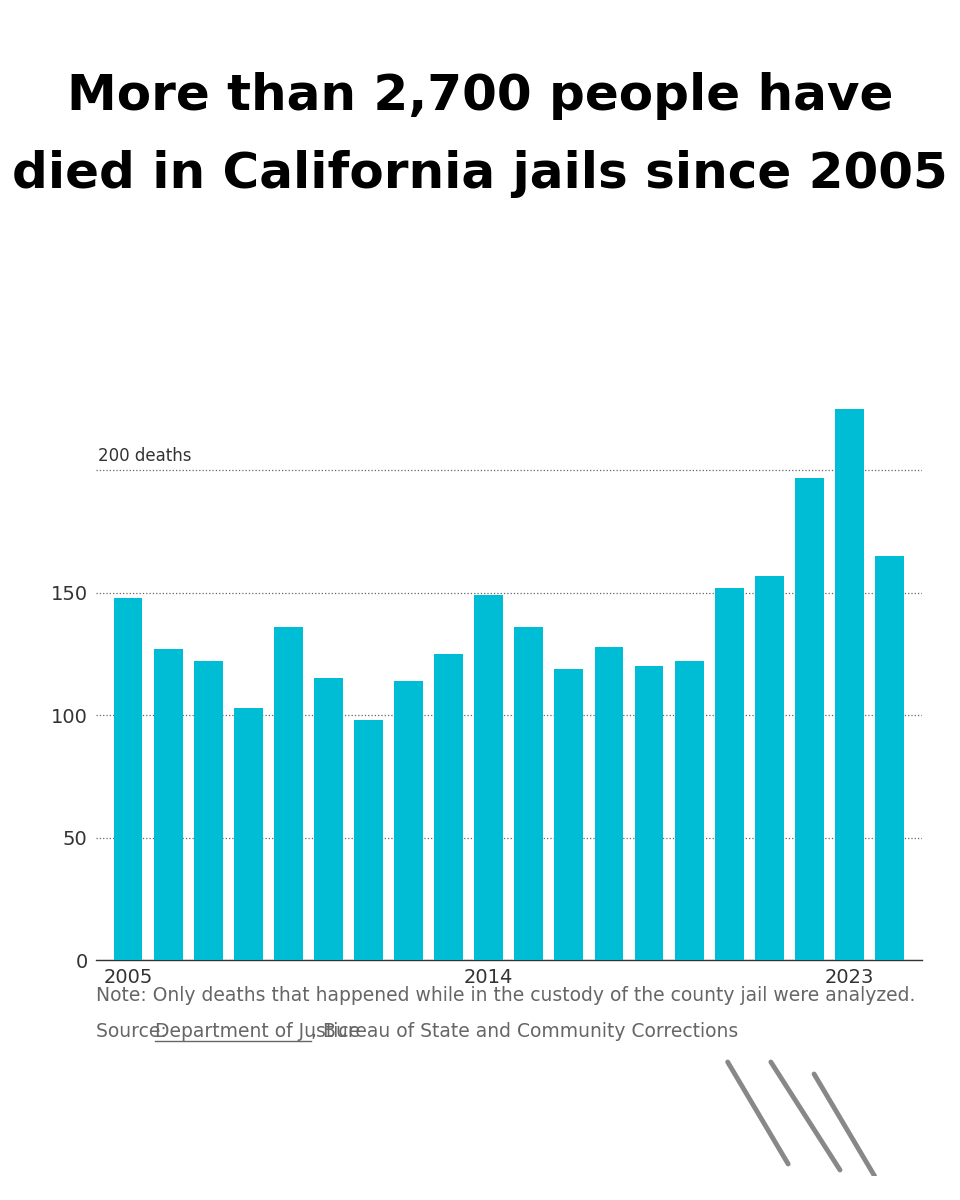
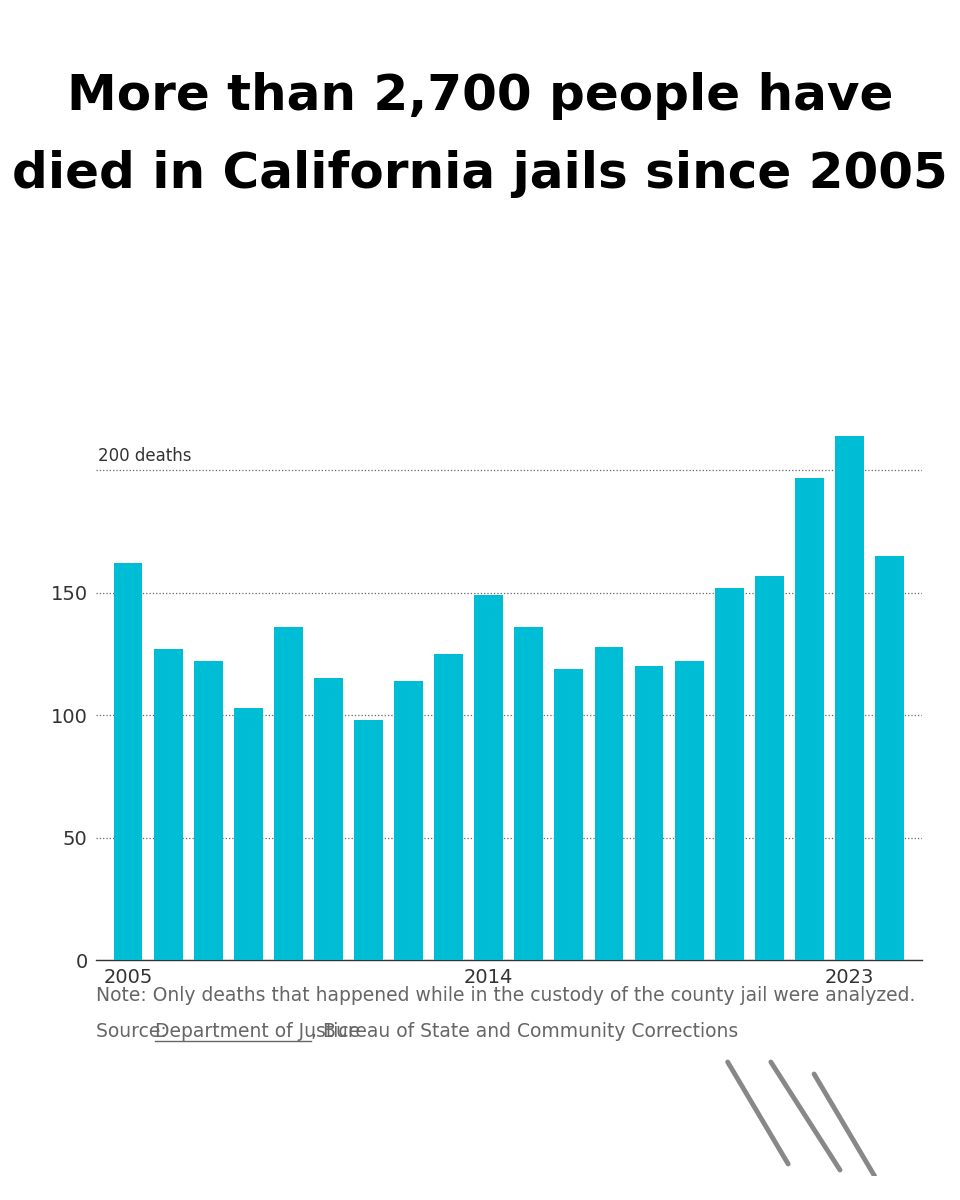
2005: 148 -> 162
2023: 225 -> 214
